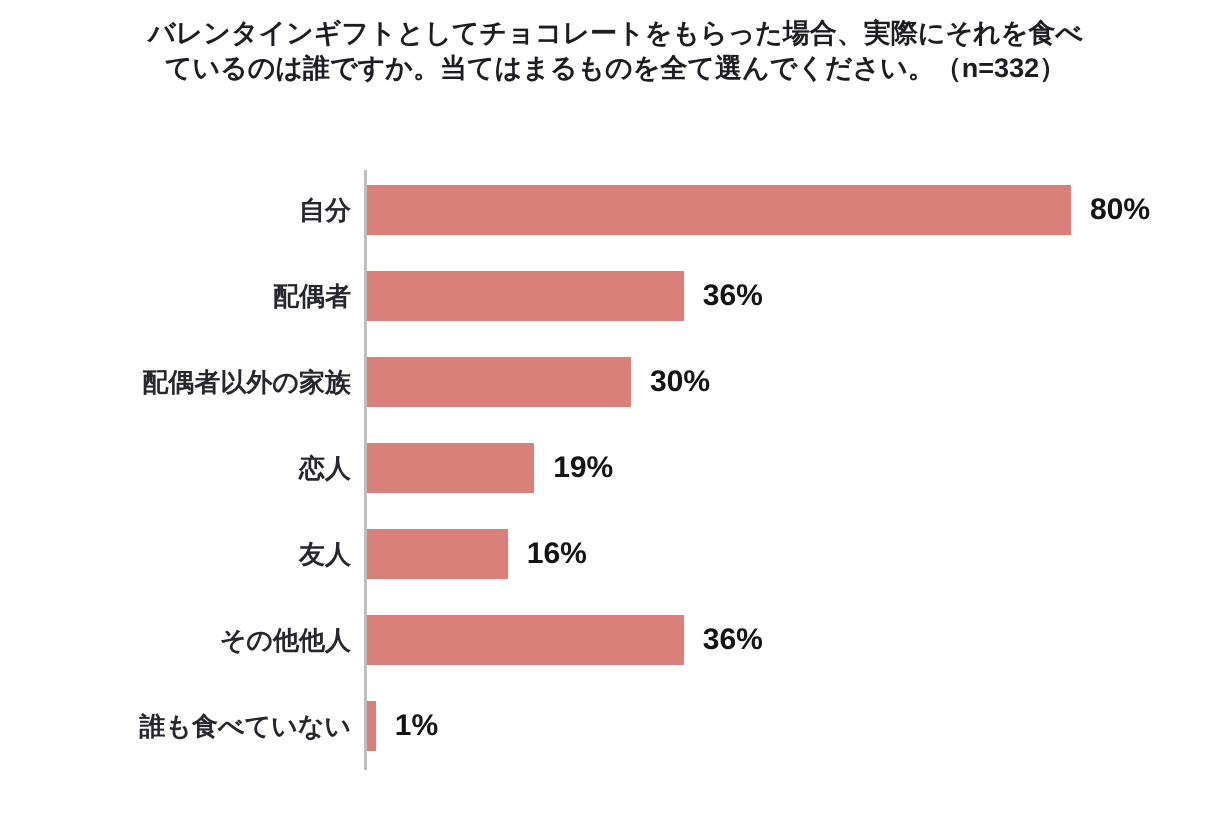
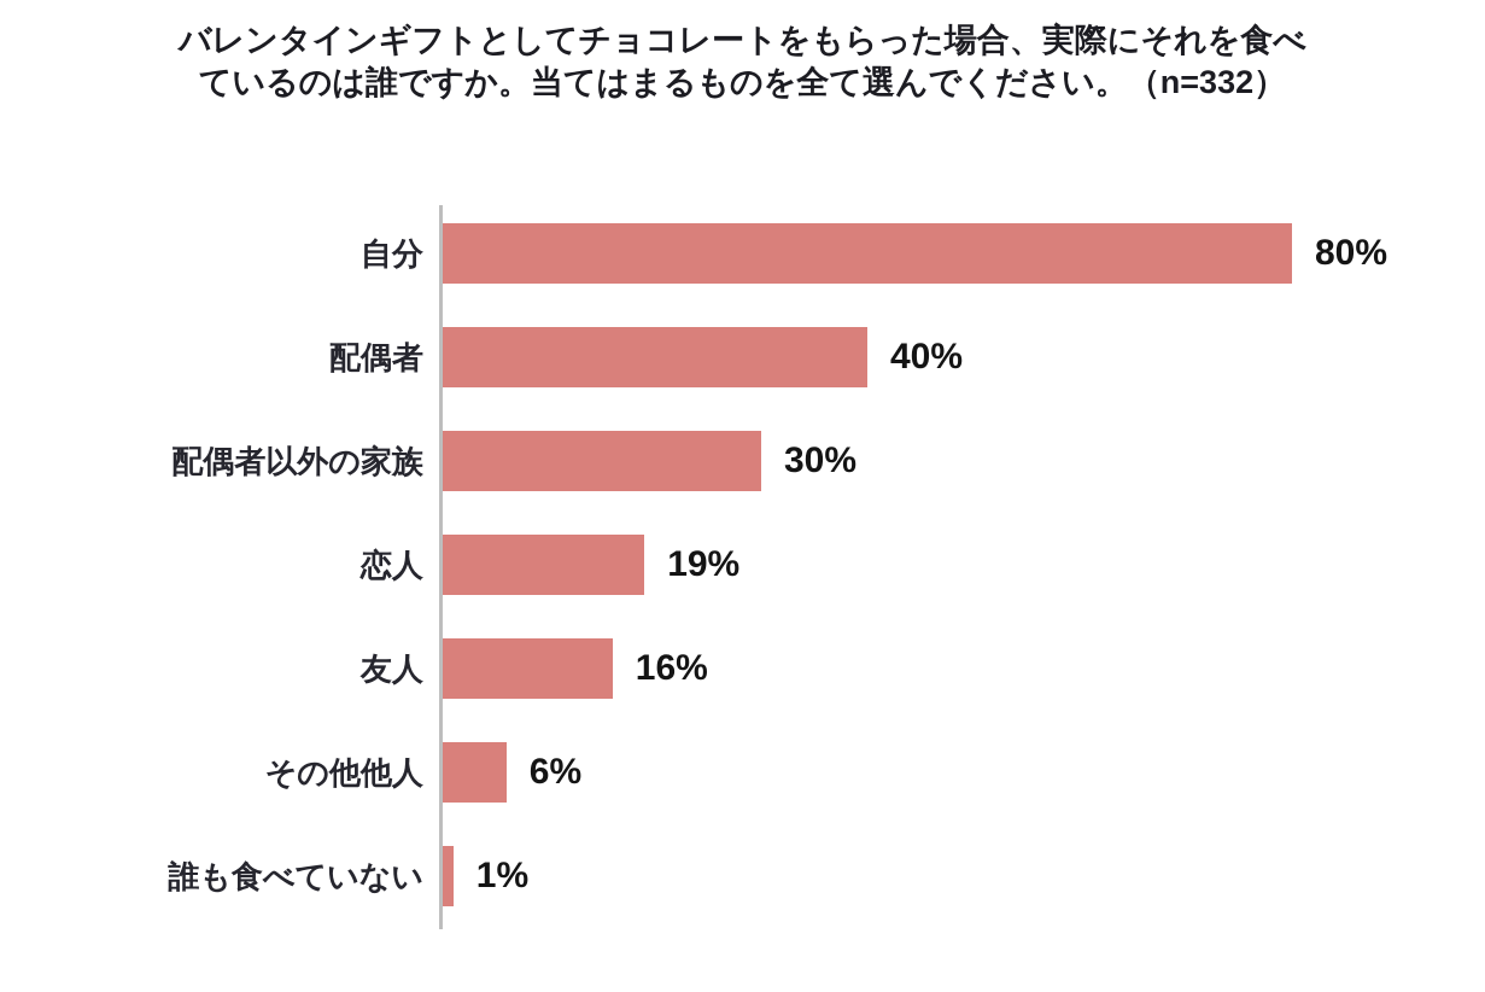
配偶者: 36% -> 40%
その他他人: 36% -> 6%
